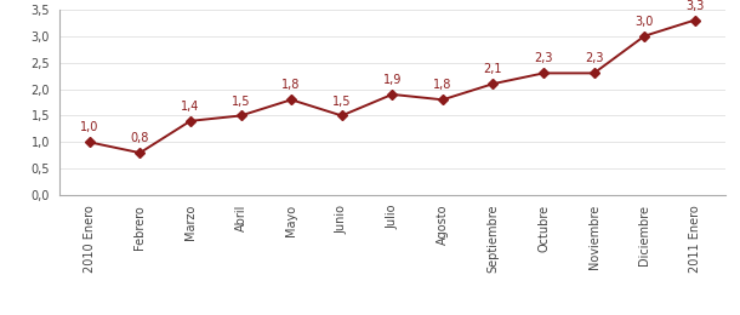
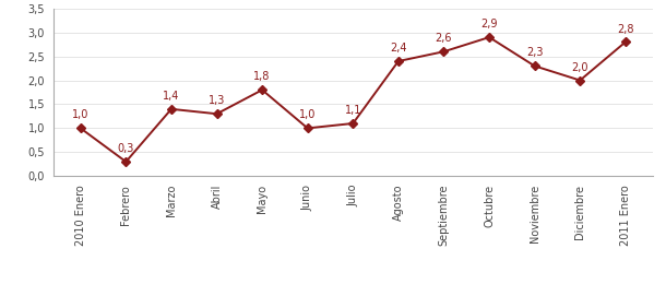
Febrero: 0,8 -> 0,3
Abril: 1,5 -> 1,3
Junio: 1,5 -> 1,0
Julio: 1,9 -> 1,1
Agosto: 1,8 -> 2,4
Septiembre: 2,1 -> 2,6
Octubre: 2,3 -> 2,9
Diciembre: 3,0 -> 2,0
2011 Enero: 3,3 -> 2,8
